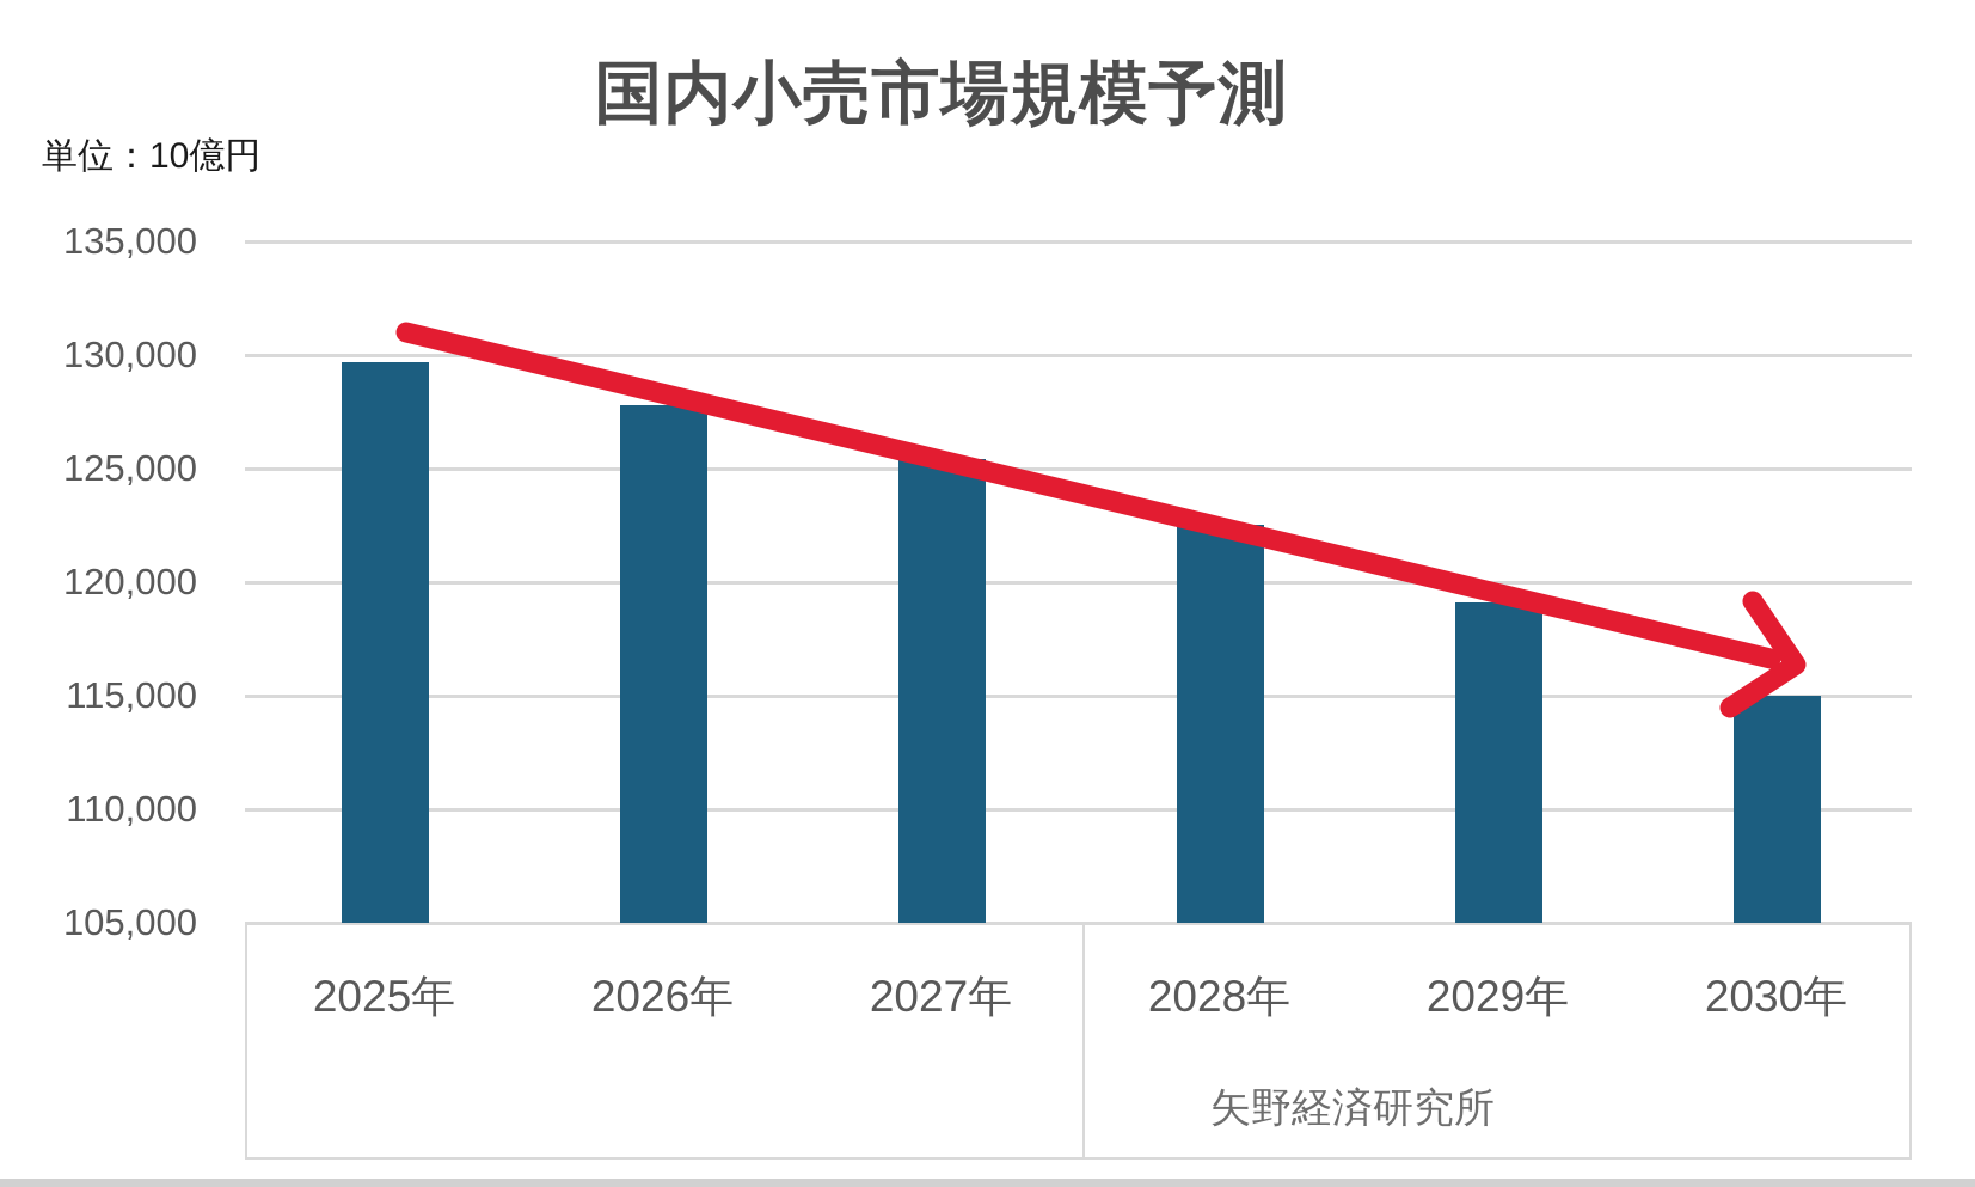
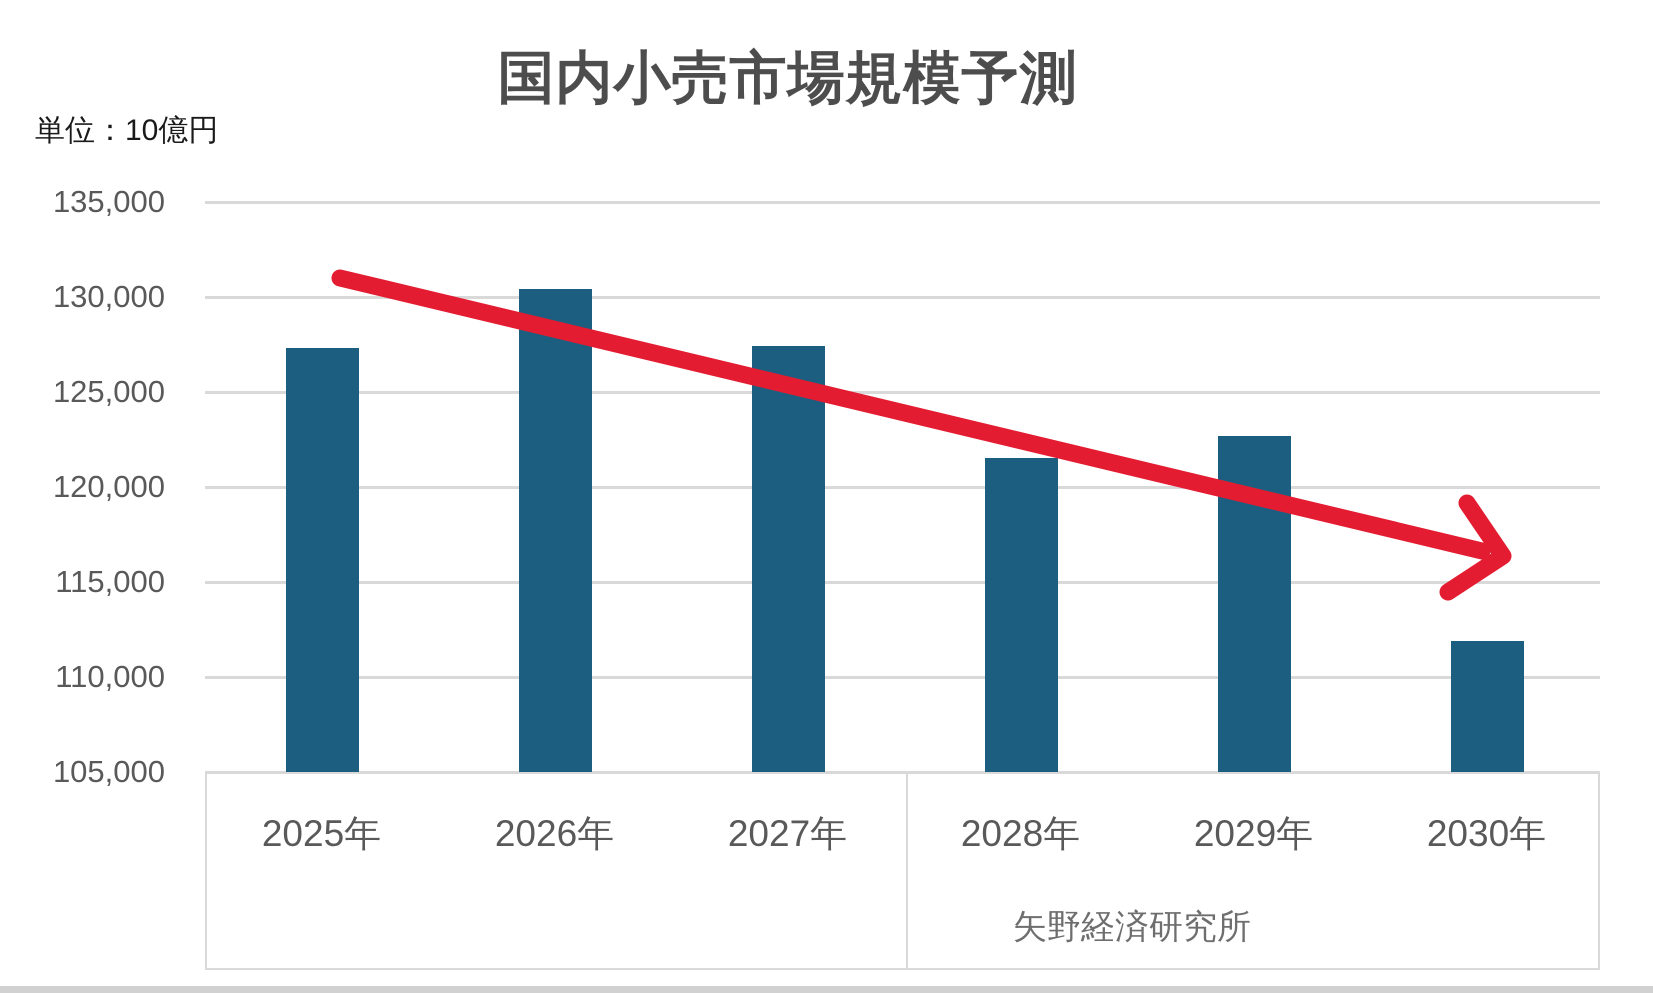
2025年: 129700 -> 127300
2026年: 127800 -> 130400
2027年: 125400 -> 127400
2028年: 122500 -> 121500
2029年: 119100 -> 122700
2030年: 115000 -> 111900
